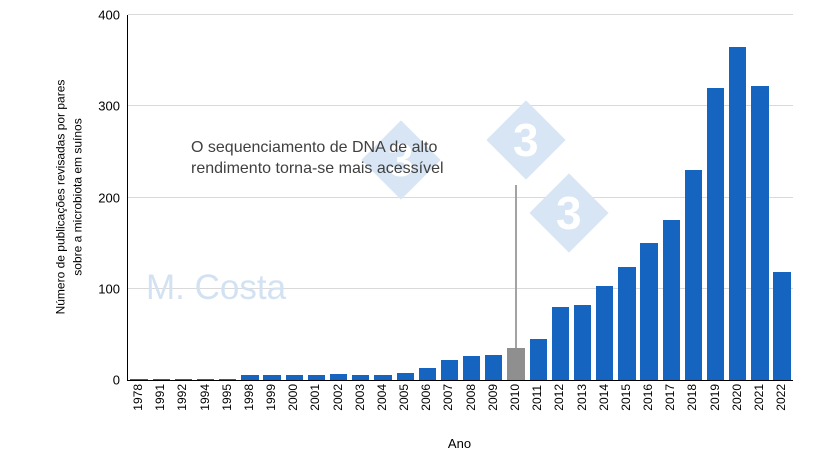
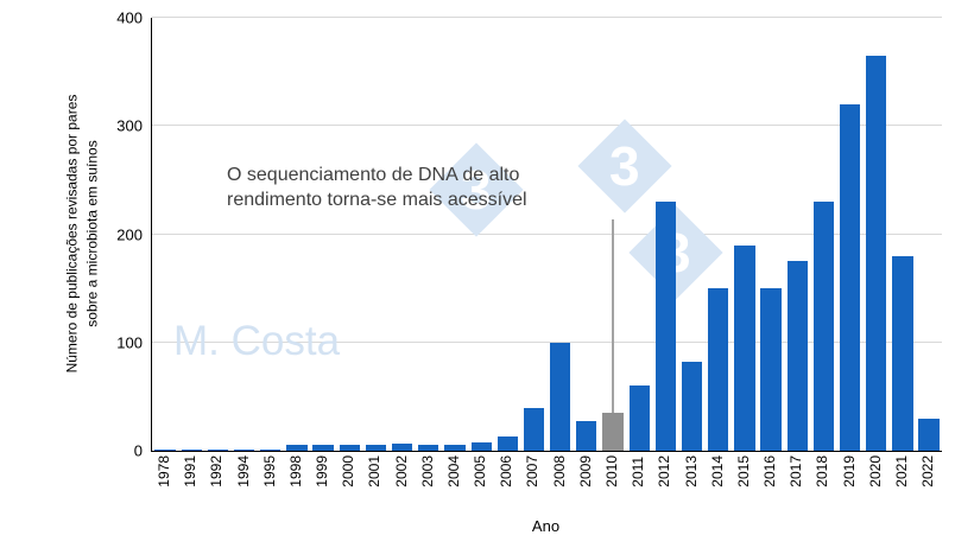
2007: 20 -> 40
2008: 30 -> 100
2011: 40 -> 60
2012: 80 -> 230
2014: 100 -> 150
2015: 120 -> 190
2021: 320 -> 180
2022: 120 -> 30
